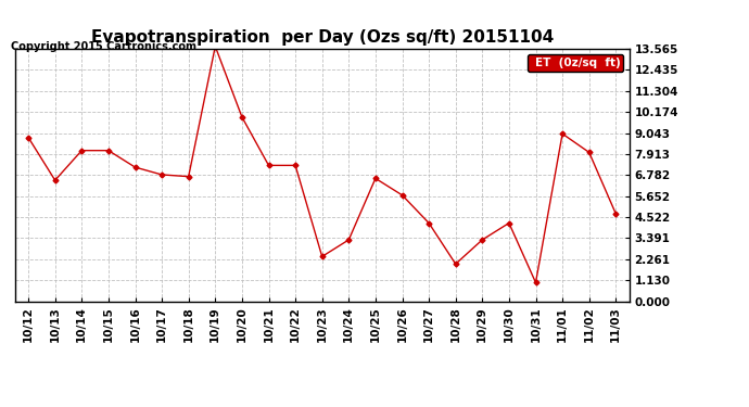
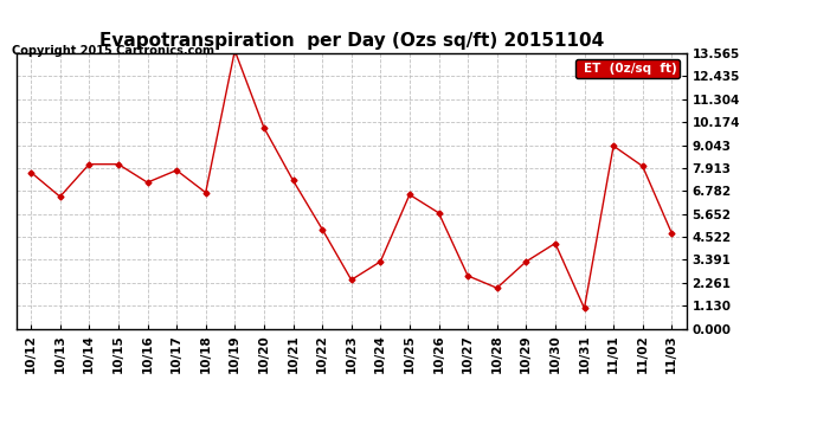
10/12: 8.8 -> 7.7
10/17: 6.8 -> 7.8
10/22: 7.3 -> 4.9
10/27: 4.2 -> 2.6
